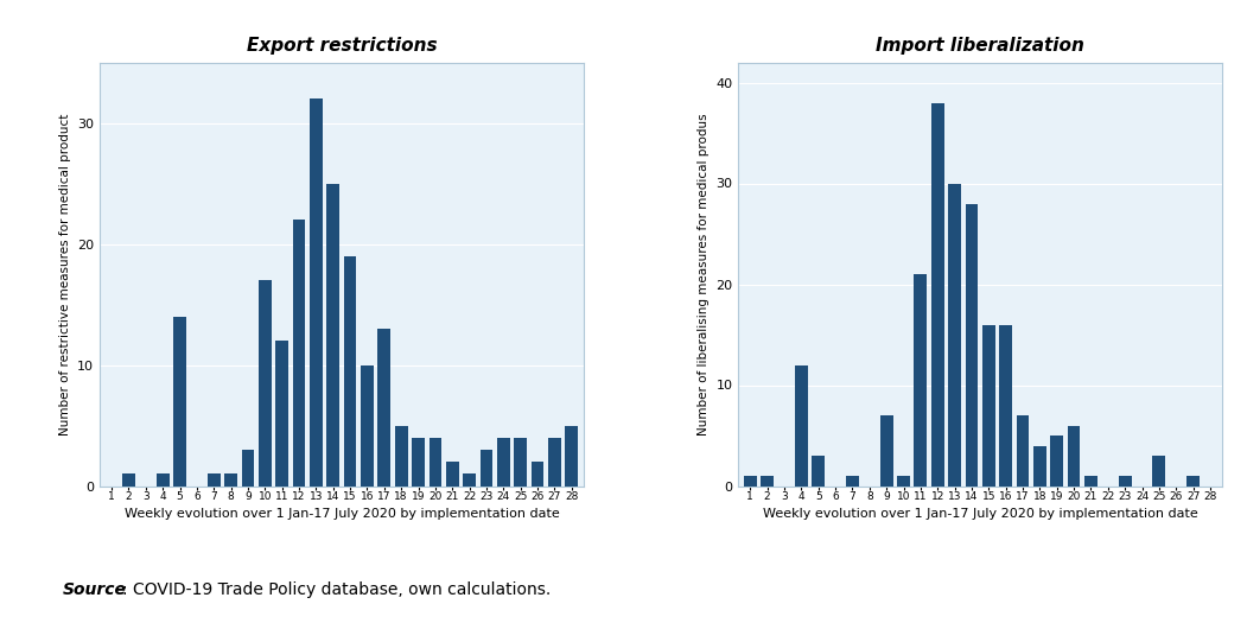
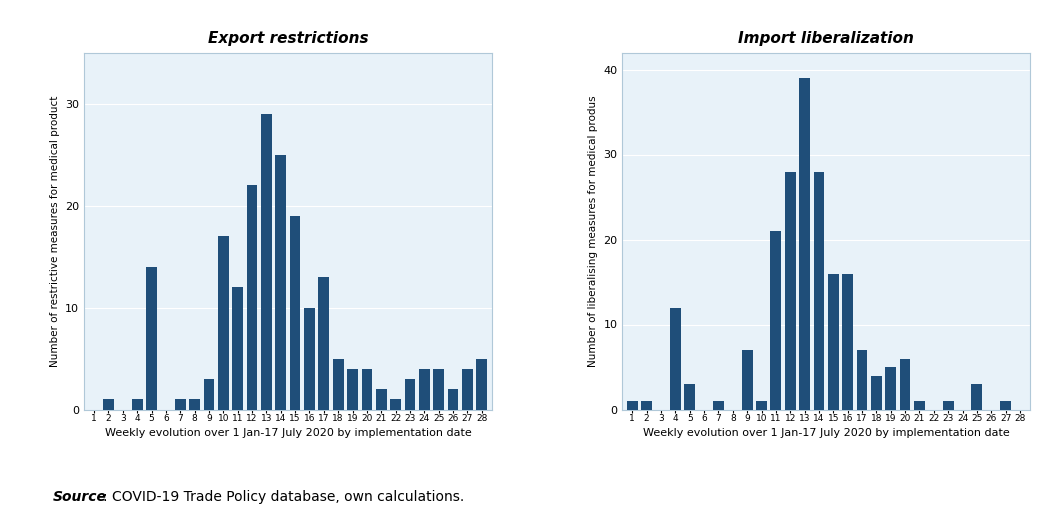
Export restrictions/13: 32 -> 29
Import liberalization/12: 38 -> 28
Import liberalization/13: 30 -> 39
